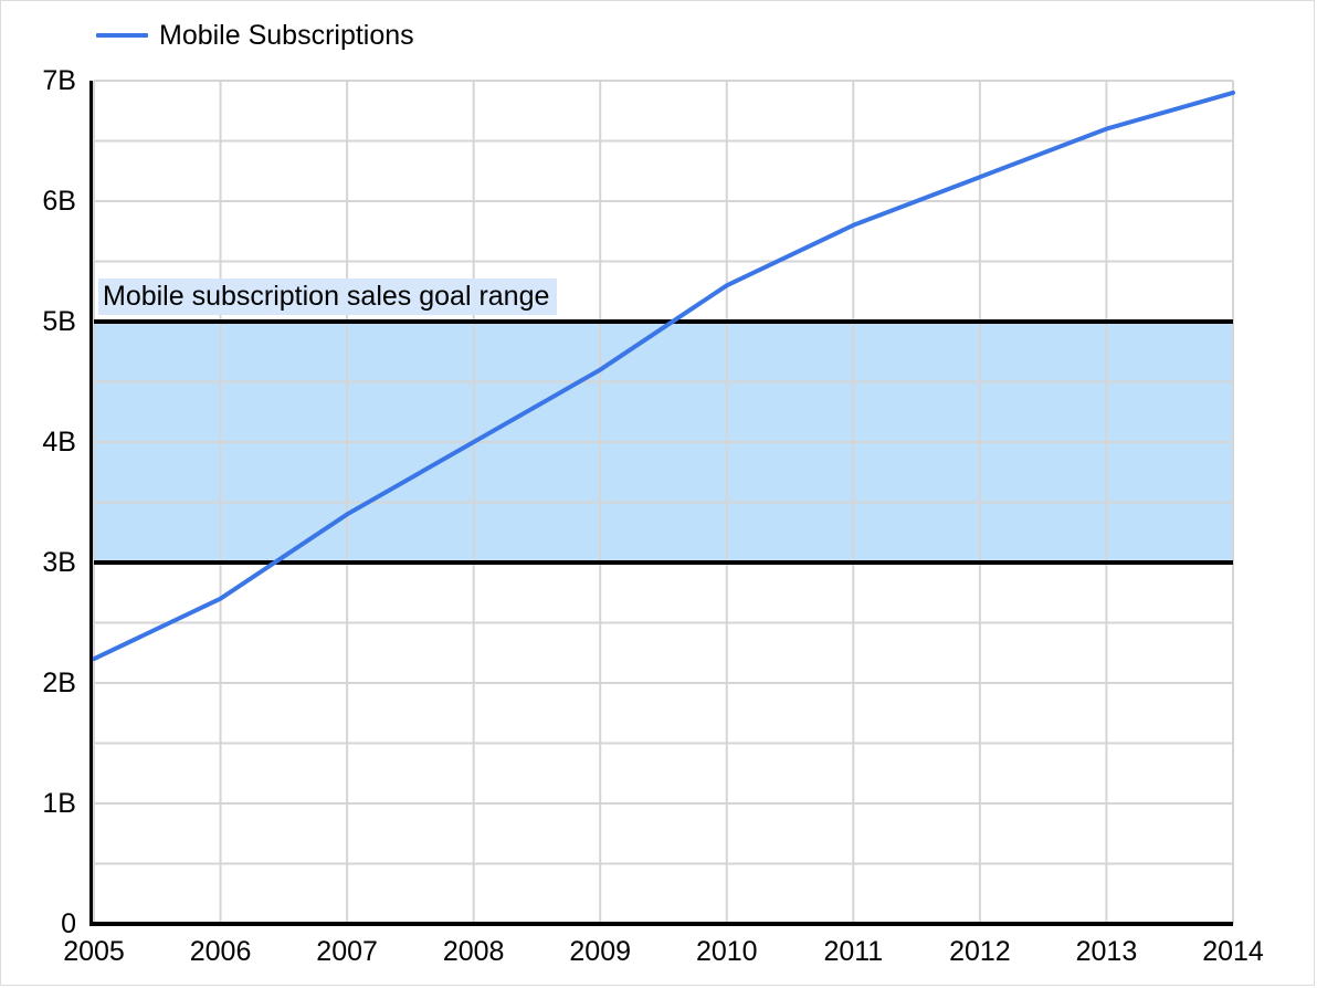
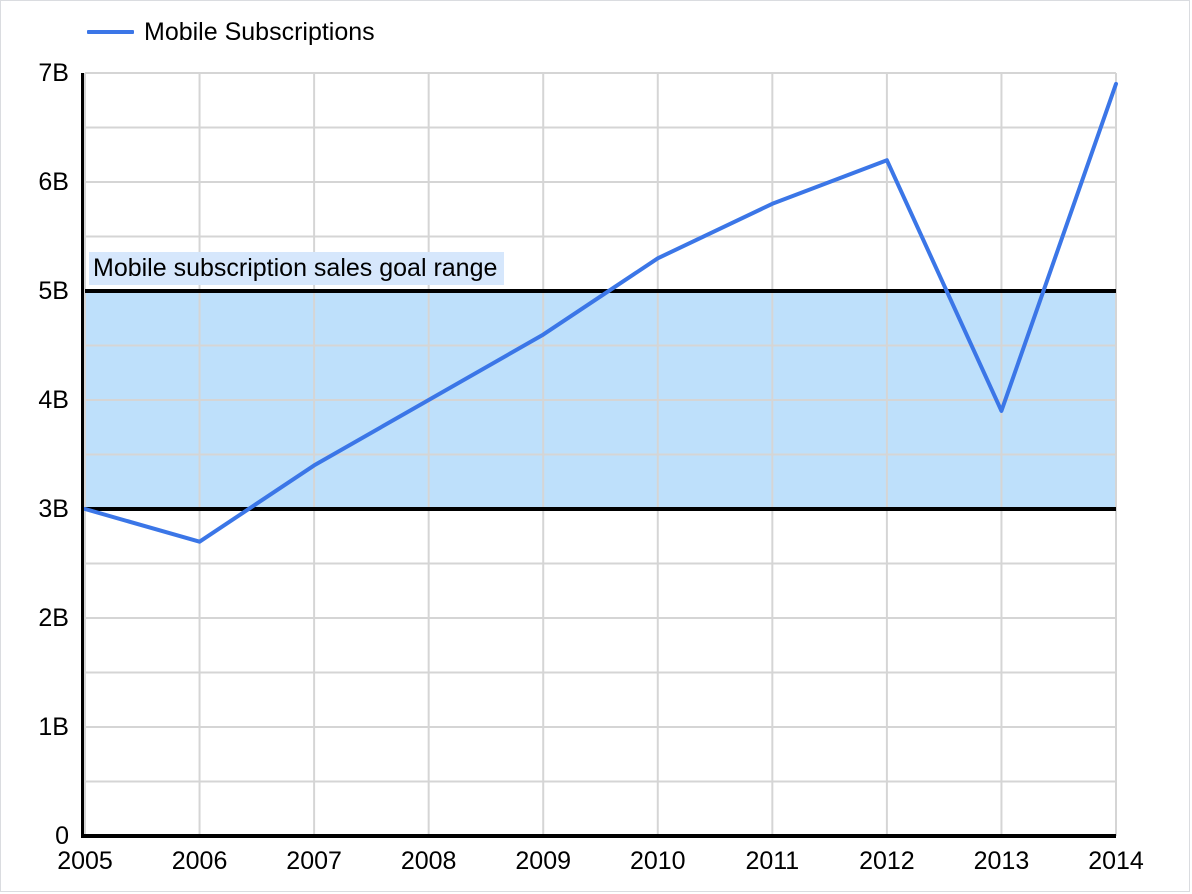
2005: 2.2B -> 3.0B
2013: 6.6B -> 3.9B
